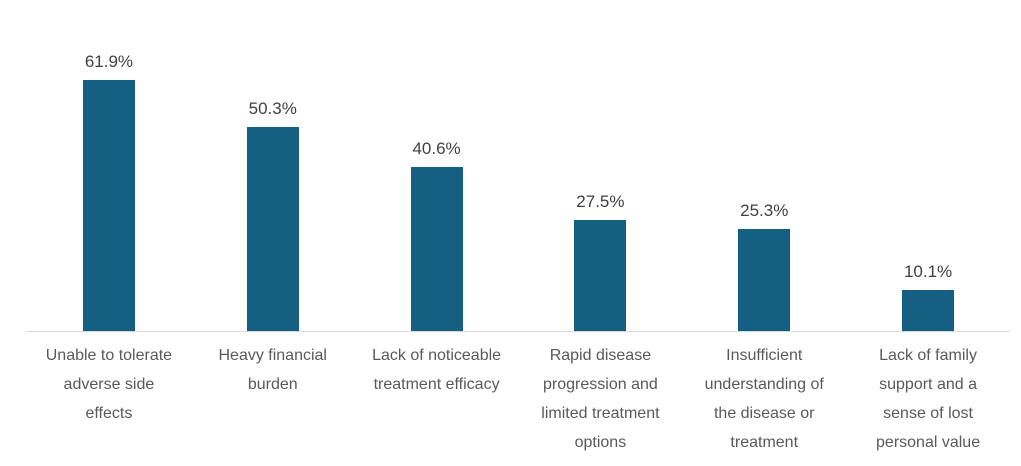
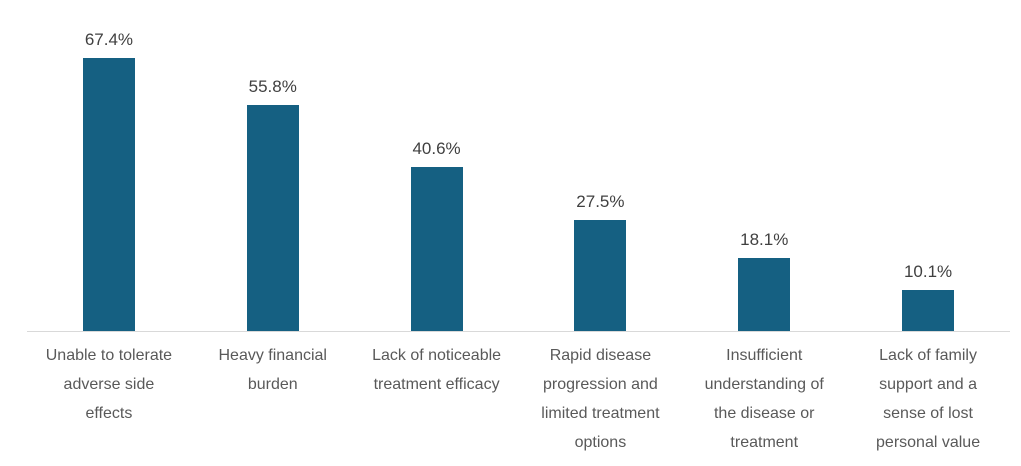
Unable to tolerate adverse side effects: 61.9% -> 67.4%
Heavy financial burden: 50.3% -> 55.8%
Insufficient understanding of the disease or treatment: 25.3% -> 18.1%
